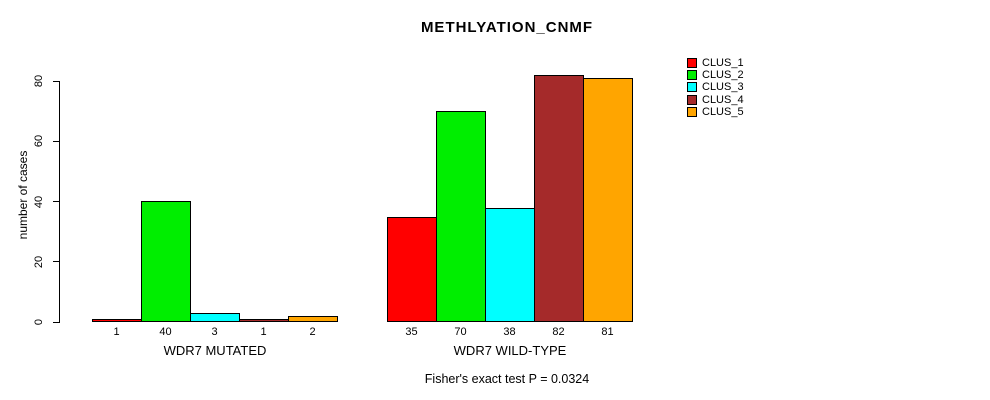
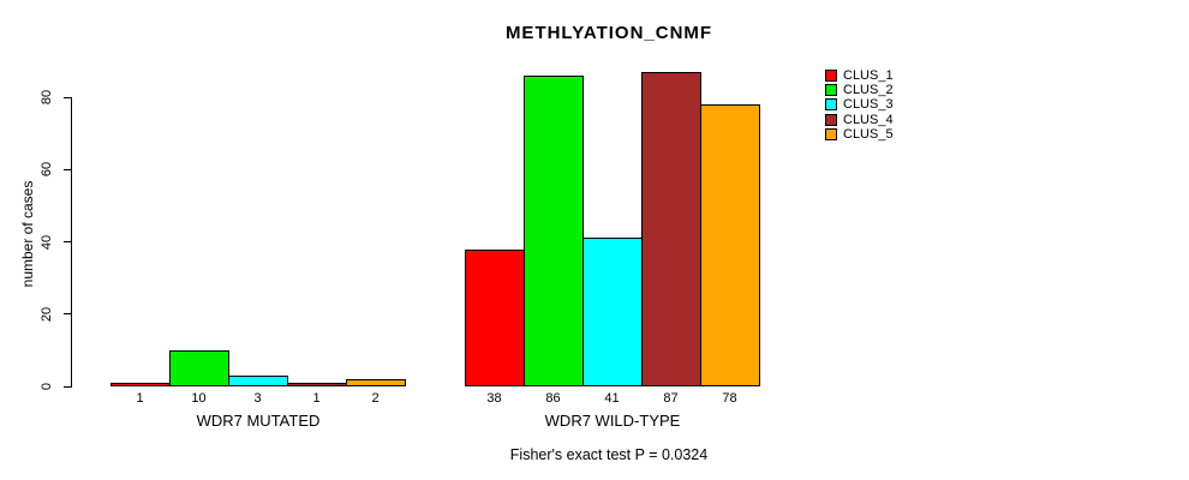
CLUS_2/WDR7 MUTATED: 40 -> 10
CLUS_1/WDR7 WILD-TYPE: 35 -> 38
CLUS_2/WDR7 WILD-TYPE: 70 -> 86
CLUS_3/WDR7 WILD-TYPE: 38 -> 41
CLUS_4/WDR7 WILD-TYPE: 82 -> 87
CLUS_5/WDR7 WILD-TYPE: 81 -> 78
